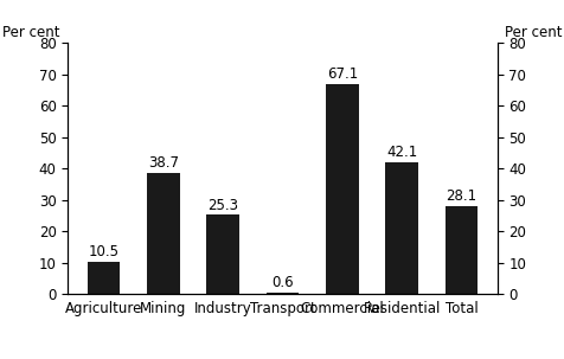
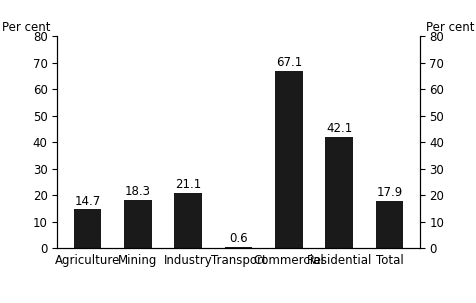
Agriculture: 10.5 -> 14.7
Mining: 38.7 -> 18.3
Industry: 25.3 -> 21.1
Total: 28.1 -> 17.9
